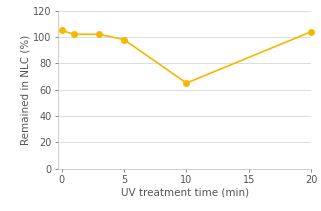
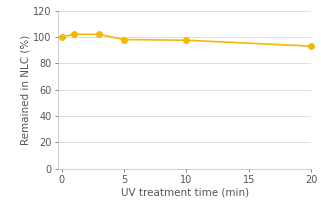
0: 105 -> 100
10: 65 -> 98
20: 104 -> 93
